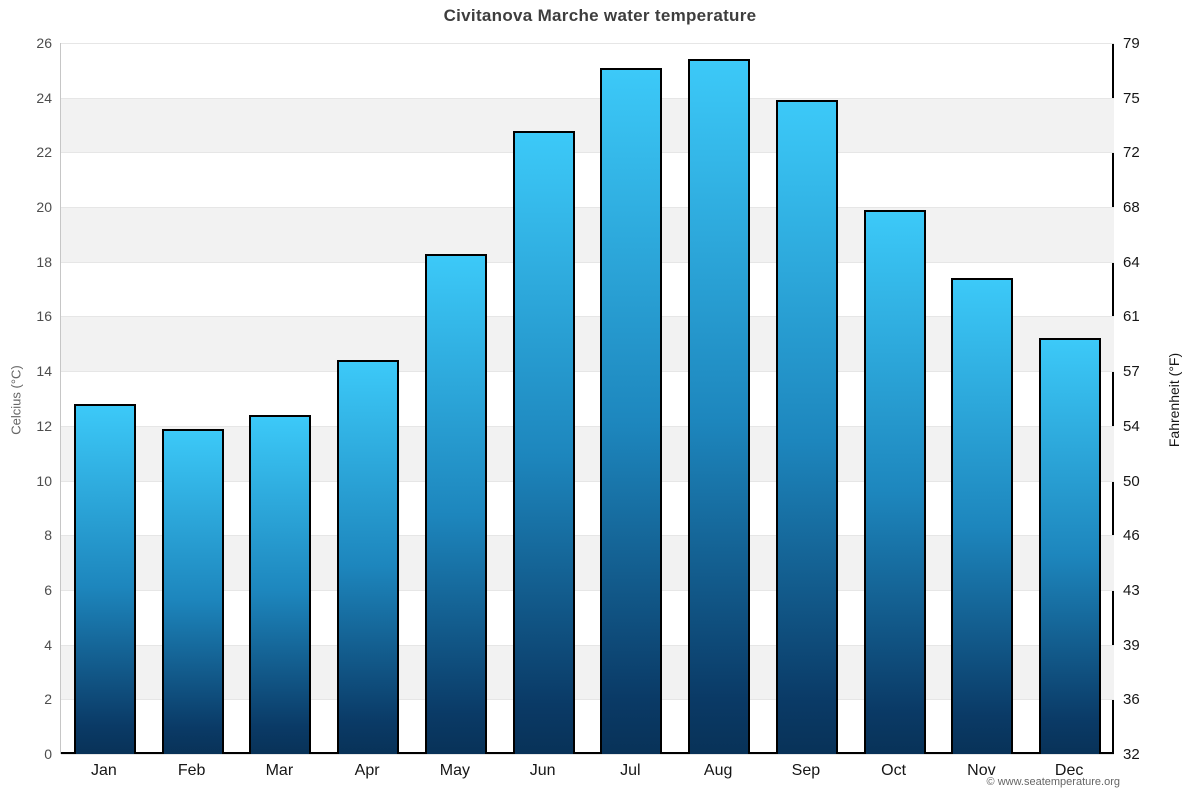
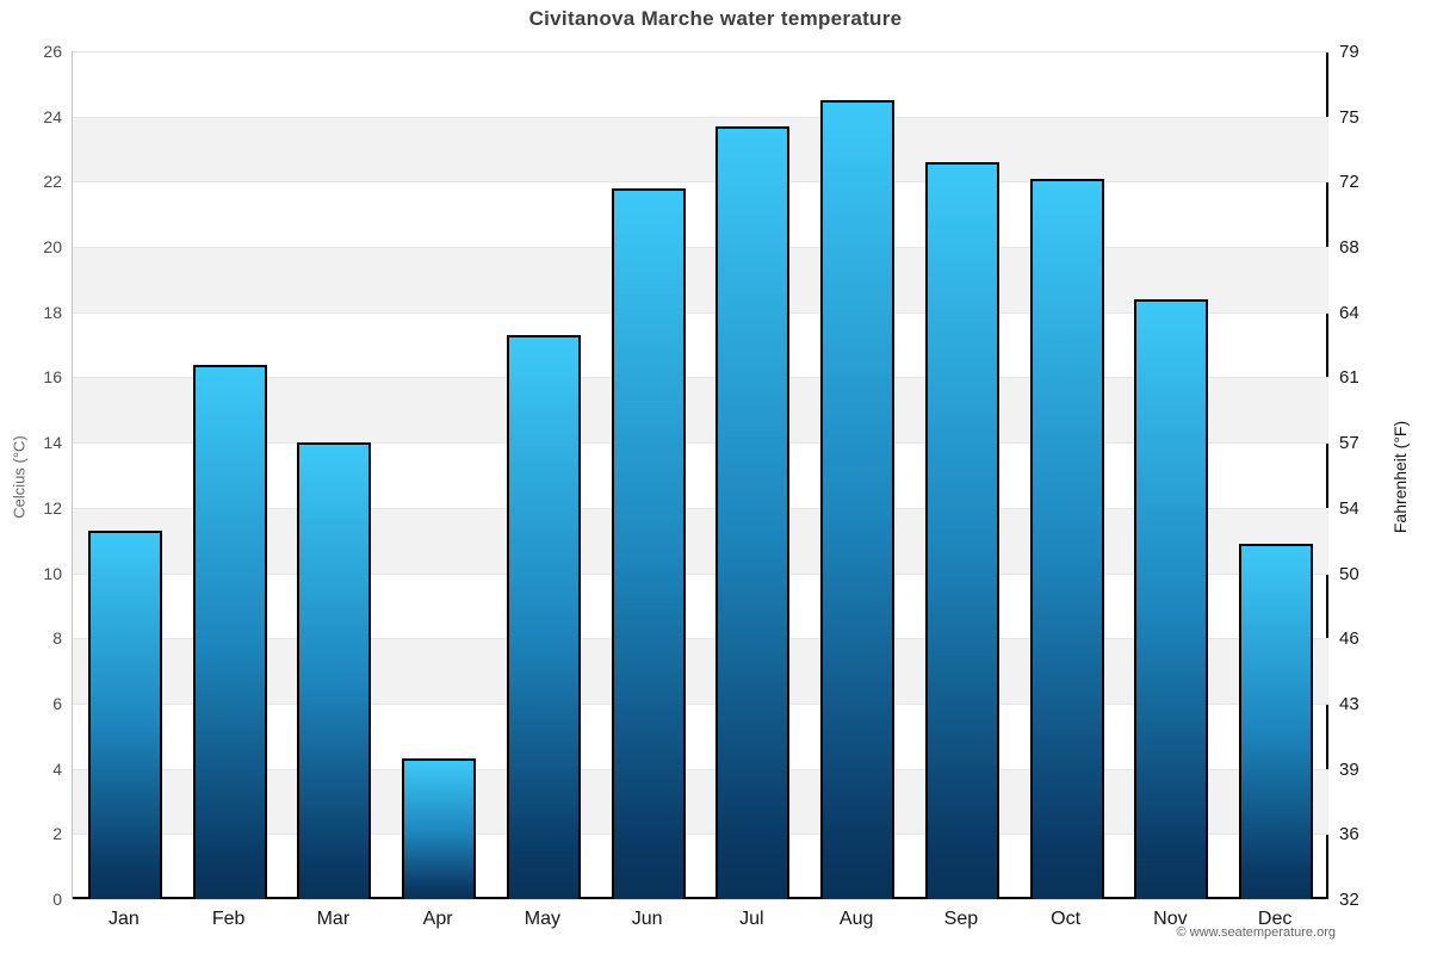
Jan: 12.8 -> 11.3
Feb: 11.9 -> 16.4
Mar: 12.4 -> 14.0
Apr: 14.4 -> 4.3
May: 18.3 -> 17.3
Jun: 22.8 -> 21.8
Jul: 25.1 -> 23.7
Aug: 25.4 -> 24.5
Sep: 23.9 -> 22.6
Oct: 19.9 -> 22.1
Nov: 17.4 -> 18.4
Dec: 15.2 -> 10.9
